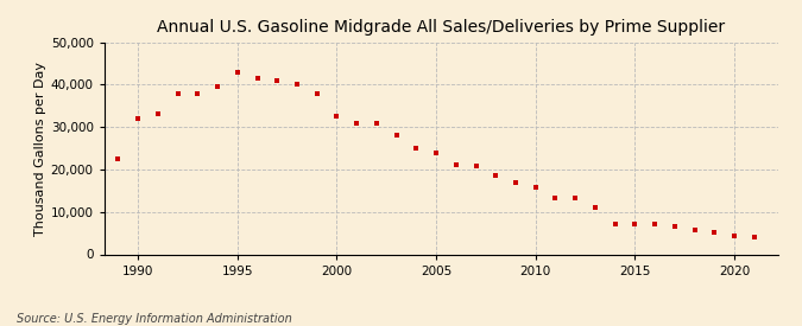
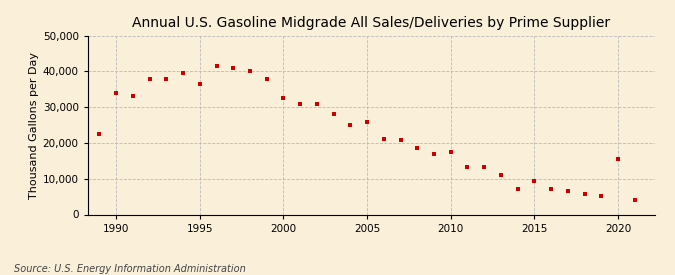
1990: 32,000 -> 34,000
1995: 43,000 -> 36,500
2005: 24,000 -> 26,000
2010: 15,700 -> 17,500
2015: 7,000 -> 9,500
2020: 4,200 -> 15,500
